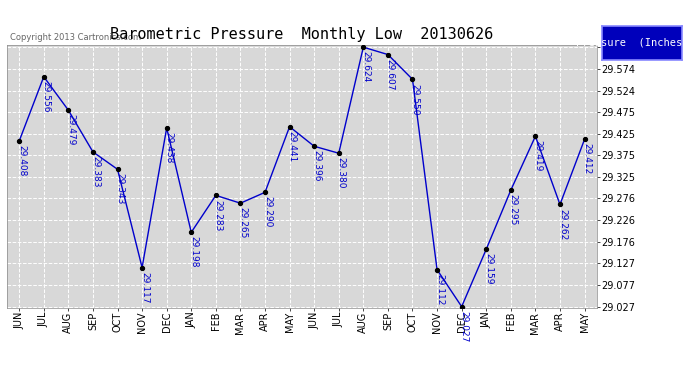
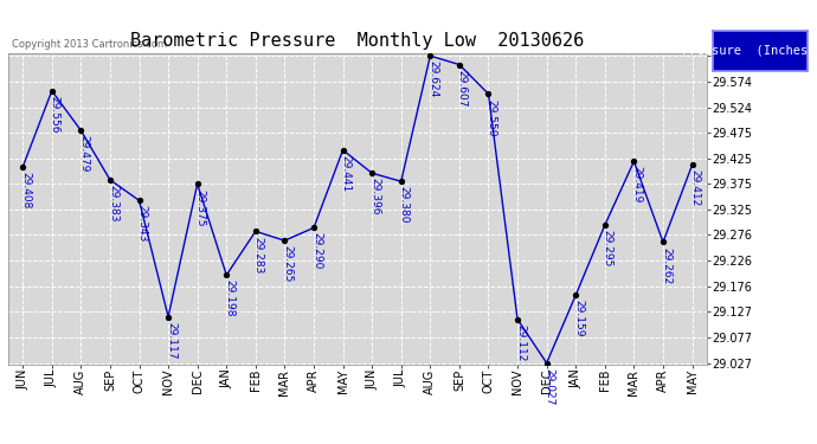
DEC: 29.438 -> 29.375
